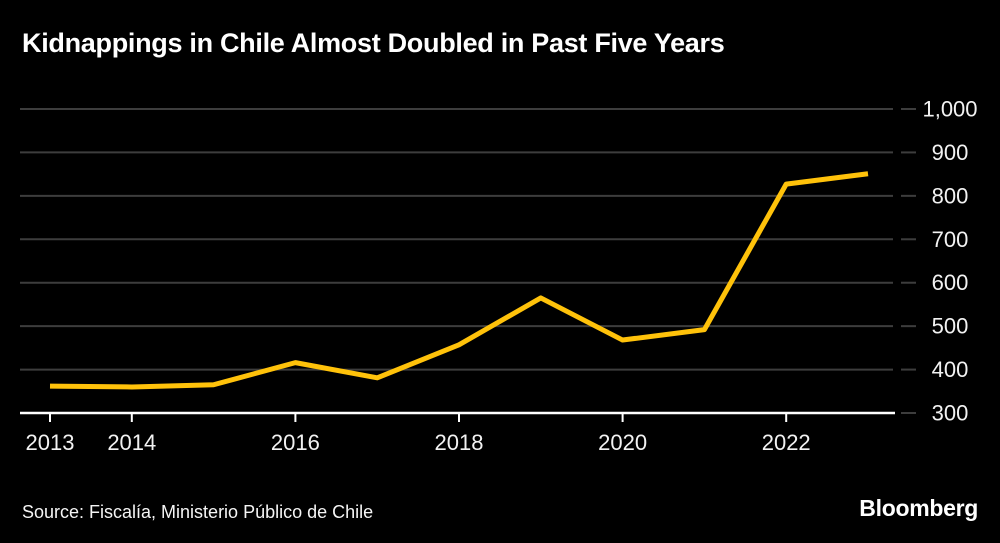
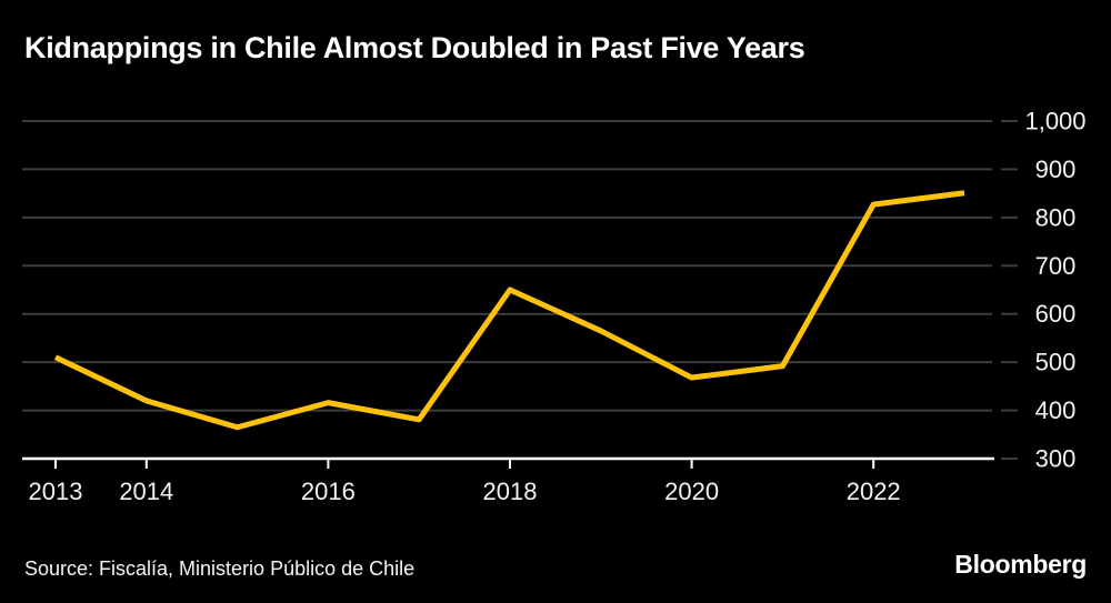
2013: 360 -> 510
2014: 360 -> 420
2018: 460 -> 650
